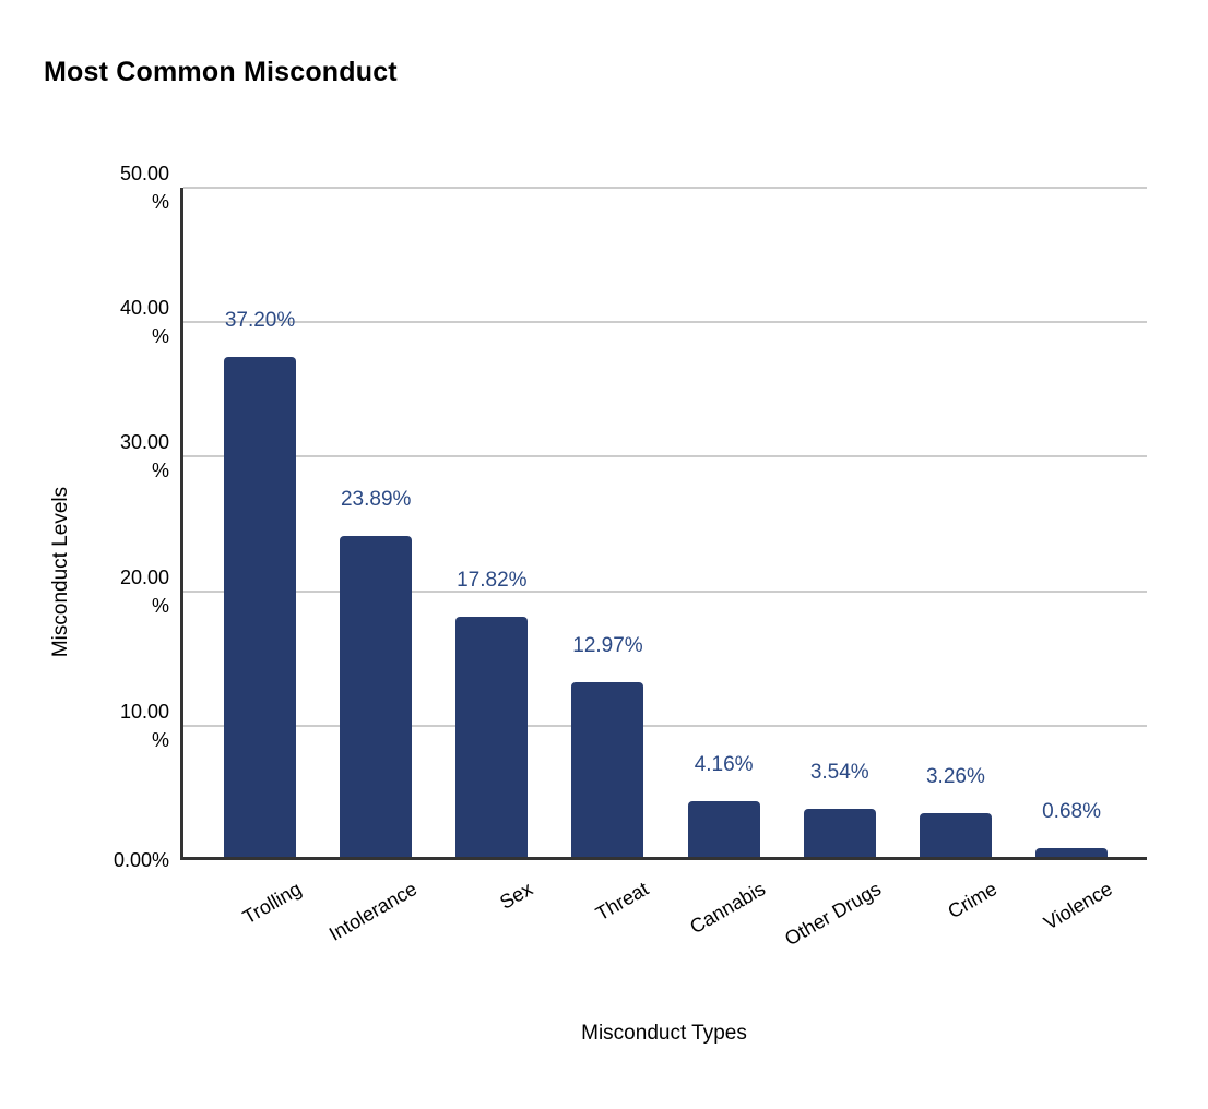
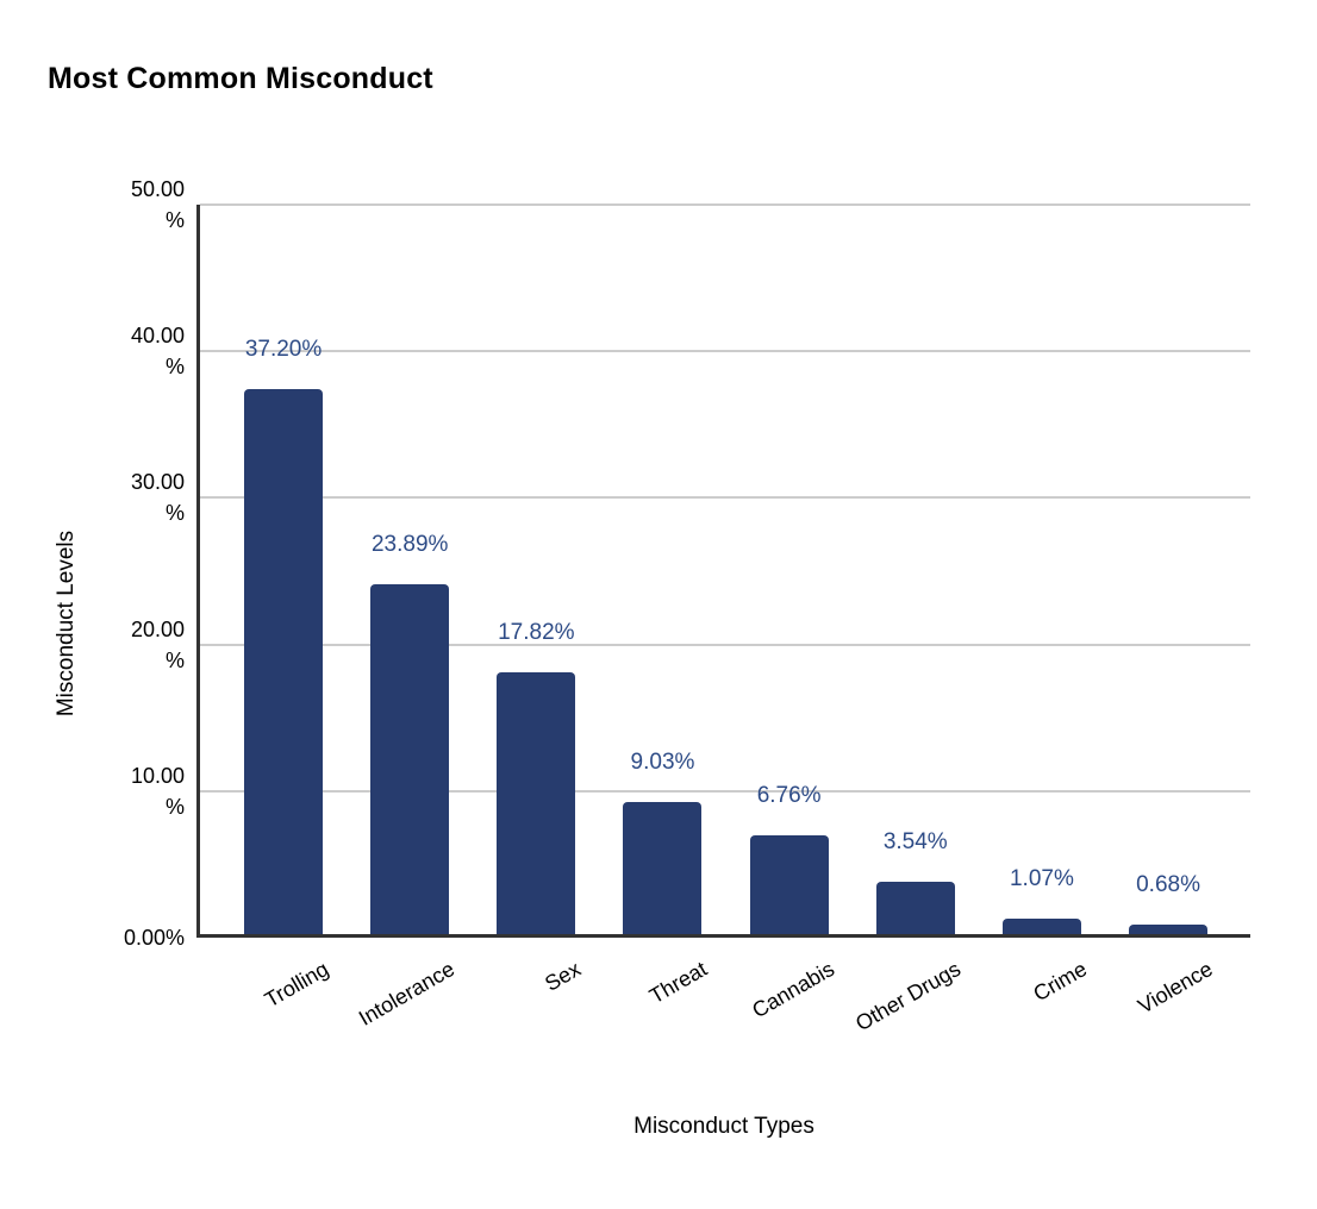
Threat: 12.97% -> 9.03%
Cannabis: 4.16% -> 6.76%
Crime: 3.26% -> 1.07%
